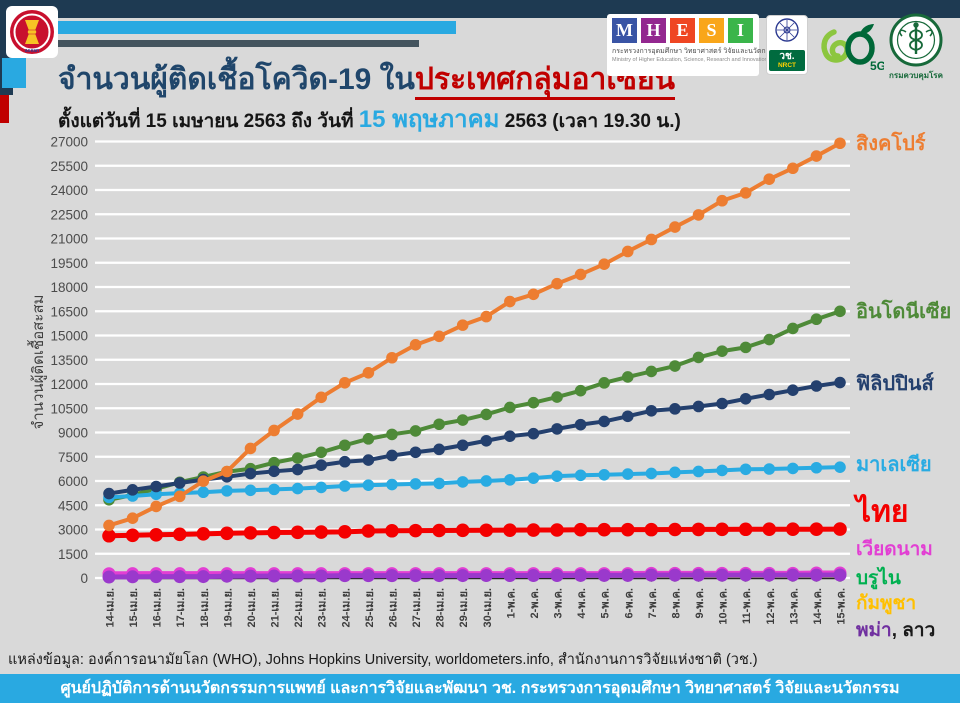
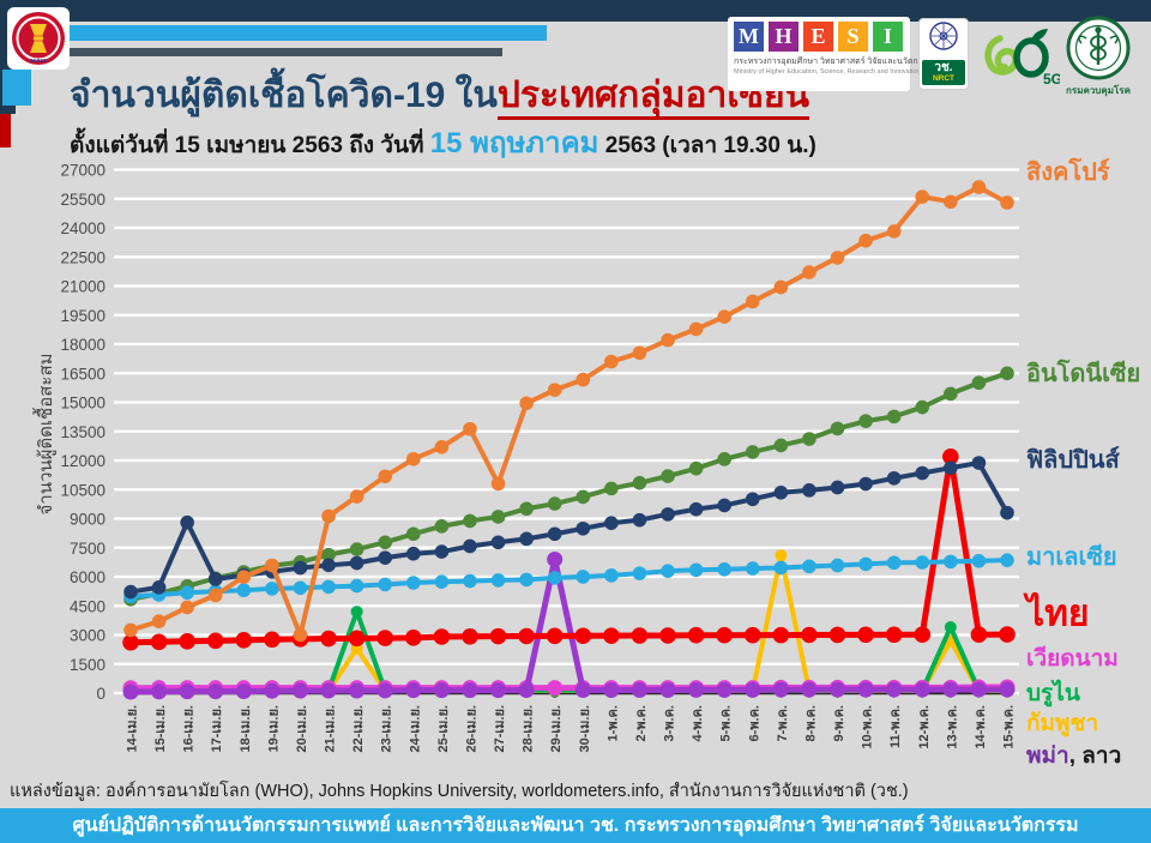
ฟิลิปปินส์/16-เม.ย.: 5700 -> 8800
สิงคโปร์/20-เม.ย.: 8000 -> 3000
กัมพูชา/22-เม.ย.: 100 -> 2300
บรูไน/22-เม.ย.: 100 -> 4200
สิงคโปร์/27-เม.ย.: 14400 -> 10800
พม่า/29-เม.ย.: 200 -> 6900
กัมพูชา/7-พ.ค.: 100 -> 7100
สิงคโปร์/12-พ.ค.: 24700 -> 25600
กัมพูชา/13-พ.ค.: 100 -> 2700
บรูไน/13-พ.ค.: 100 -> 3400
ไทย/13-พ.ค.: 3000 -> 12200
ฟิลิปปินส์/15-พ.ค.: 12100 -> 9300
สิงคโปร์/15-พ.ค.: 26900 -> 25300
